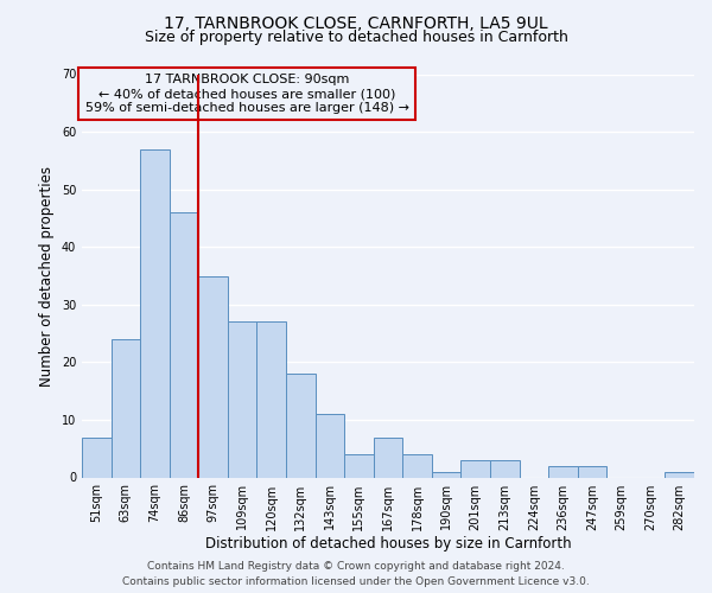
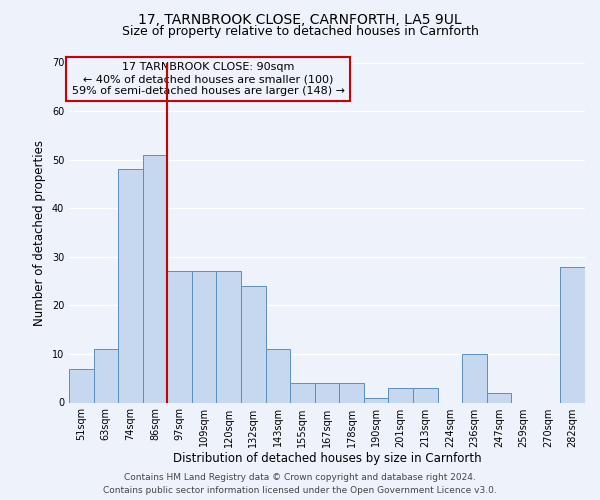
63sqm: 24 -> 11
74sqm: 57 -> 48
86sqm: 46 -> 51
97sqm: 35 -> 27
132sqm: 18 -> 24
167sqm: 7 -> 4
236sqm: 2 -> 10
282sqm: 1 -> 28
